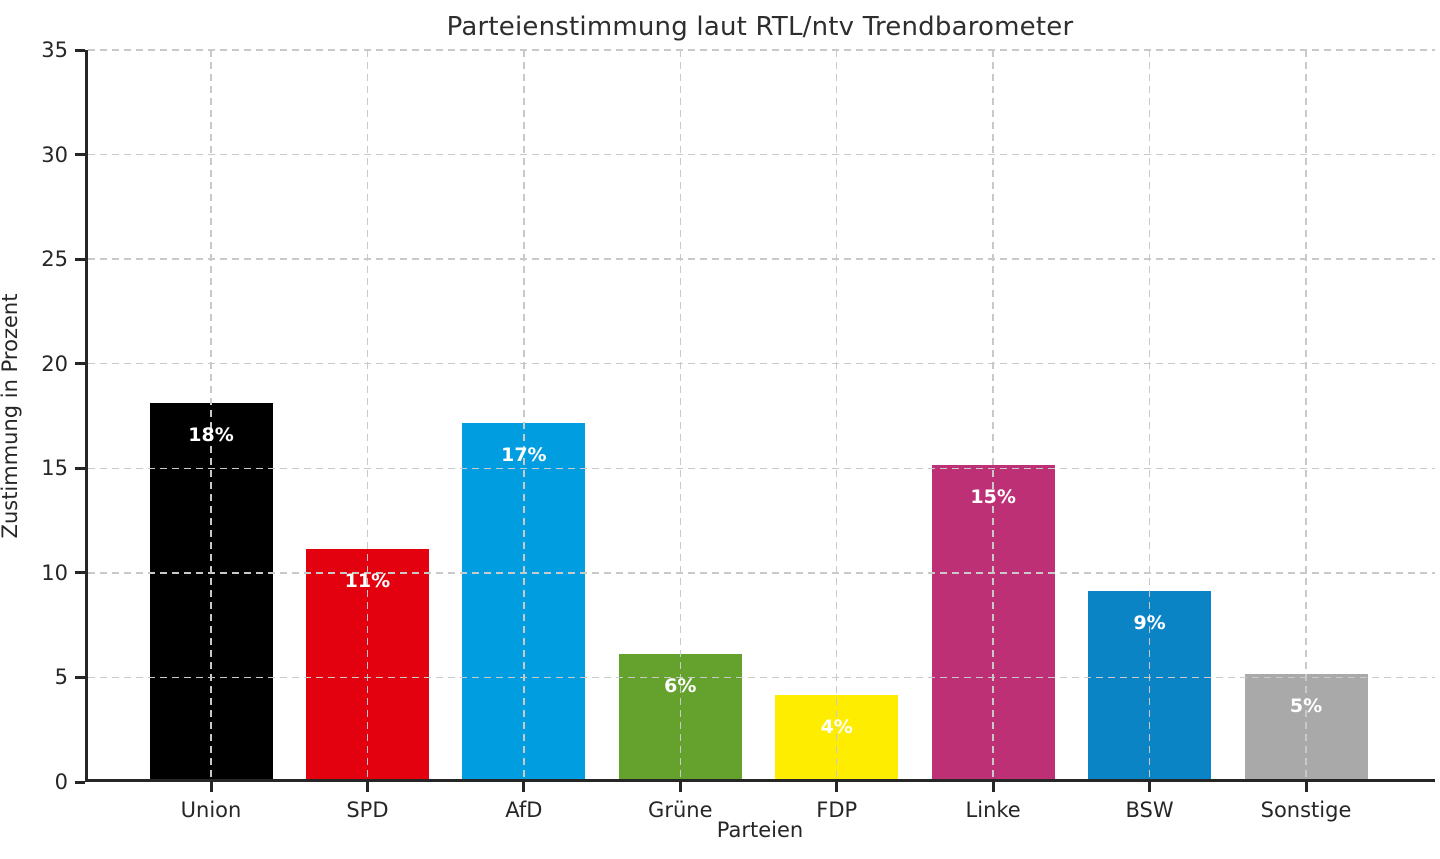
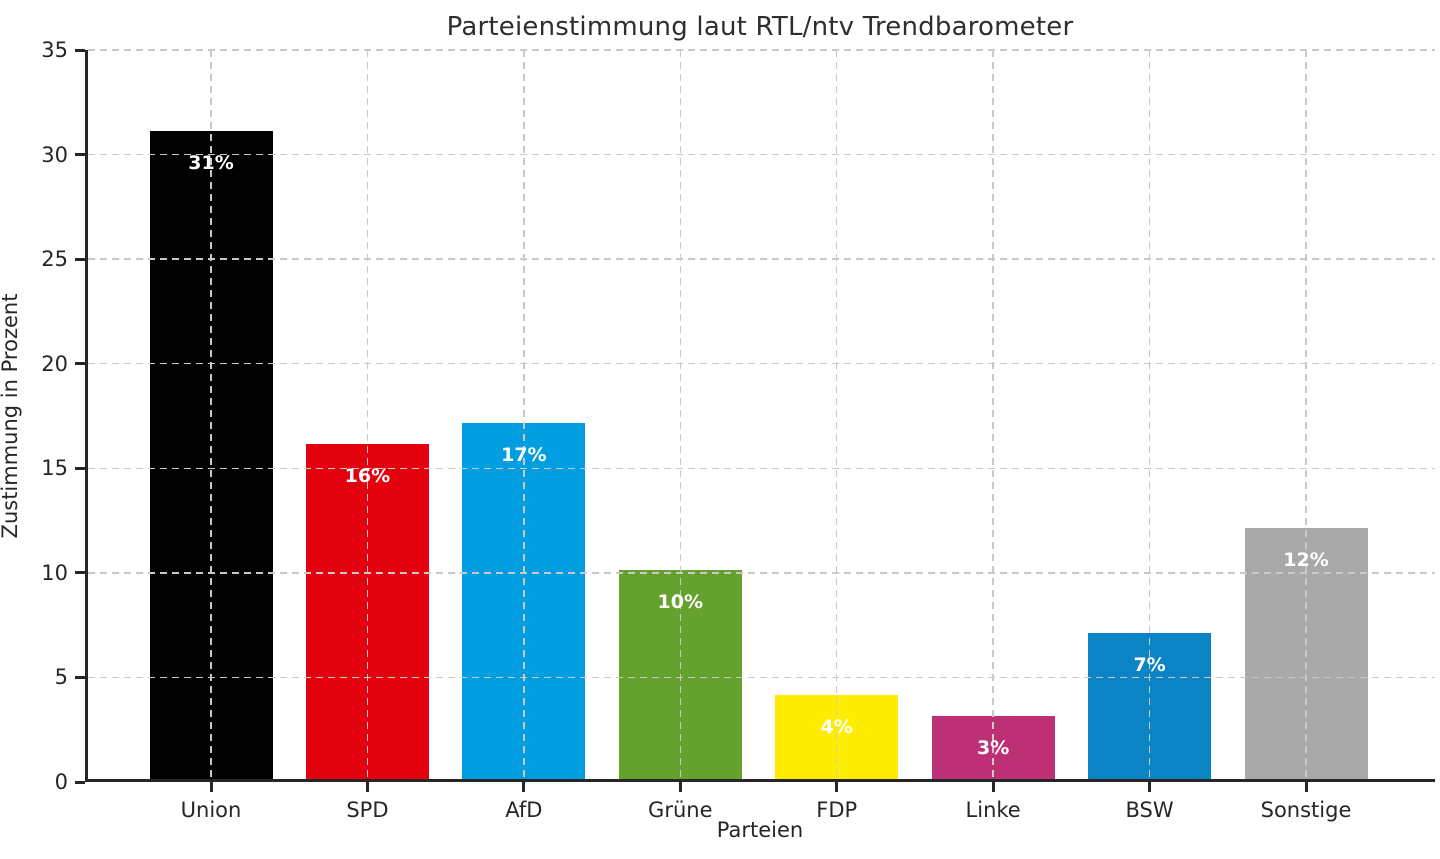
Union: 18% -> 31%
SPD: 11% -> 16%
Grüne: 6% -> 10%
Linke: 15% -> 3%
BSW: 9% -> 7%
Sonstige: 5% -> 12%
